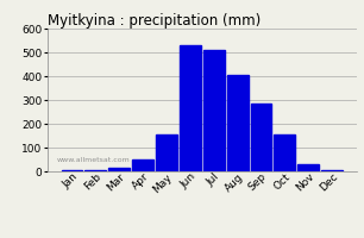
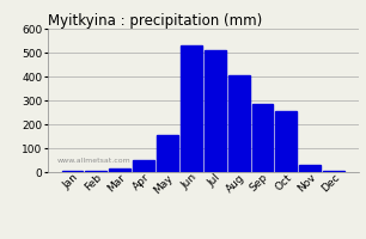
Oct: 155 -> 255
